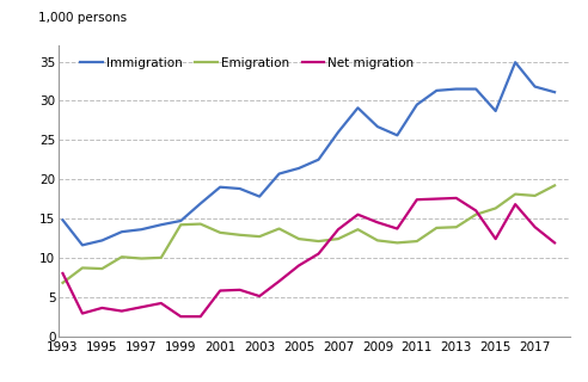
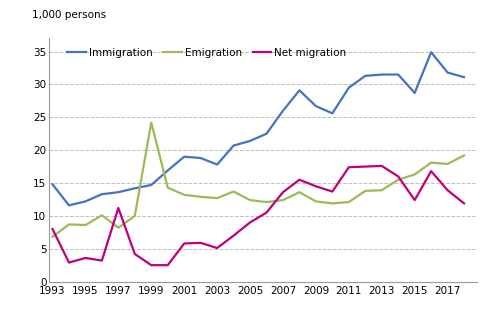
Emigration/1997: 9.9 -> 8.2
Net migration/1997: 3.7 -> 11.2
Emigration/1999: 14.2 -> 24.2
